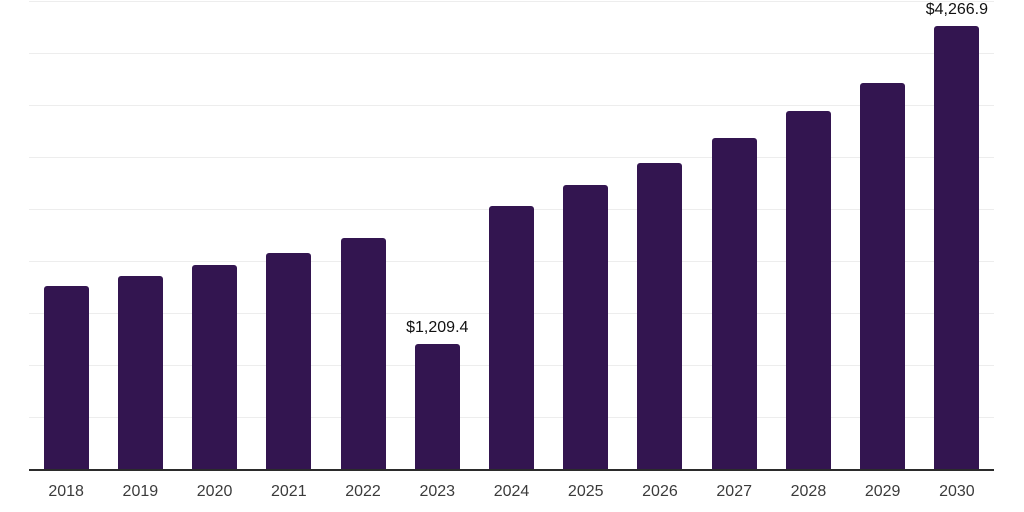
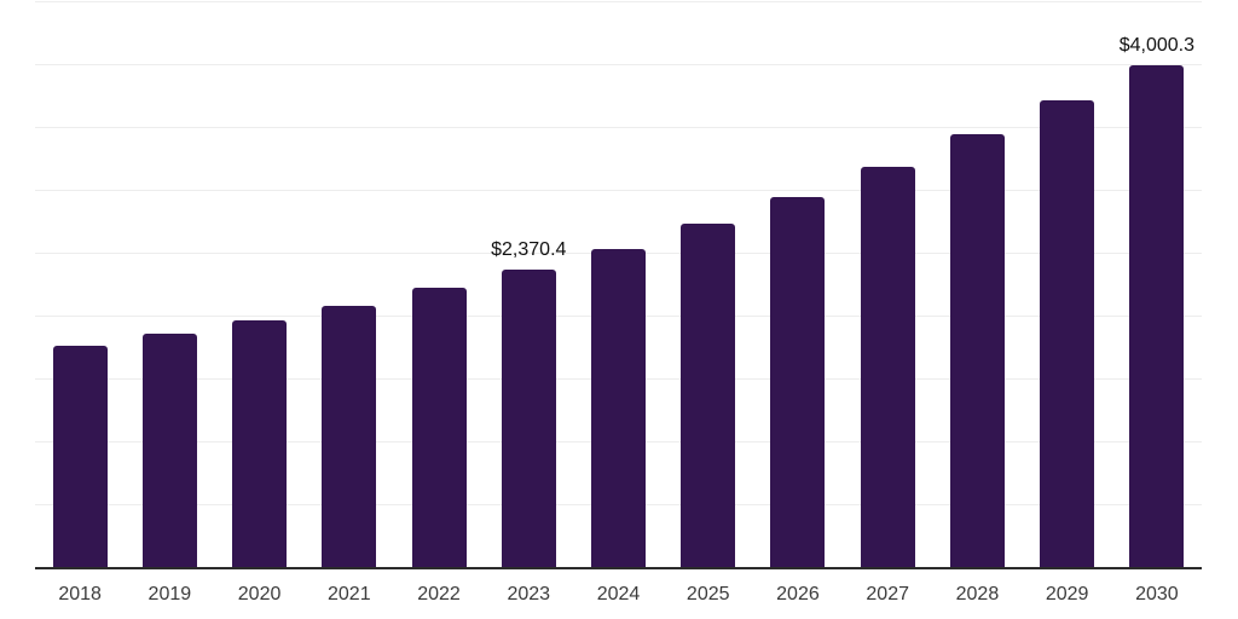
2023: $1,209.4 -> $2,370.4
2030: $4,266.9 -> $4,000.3
